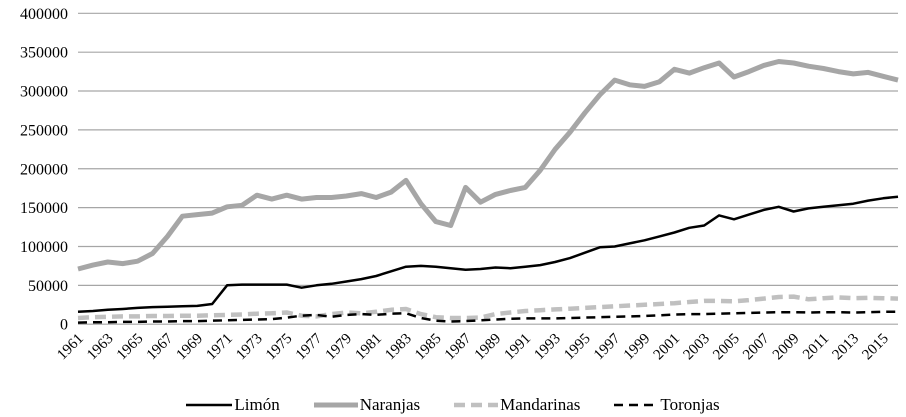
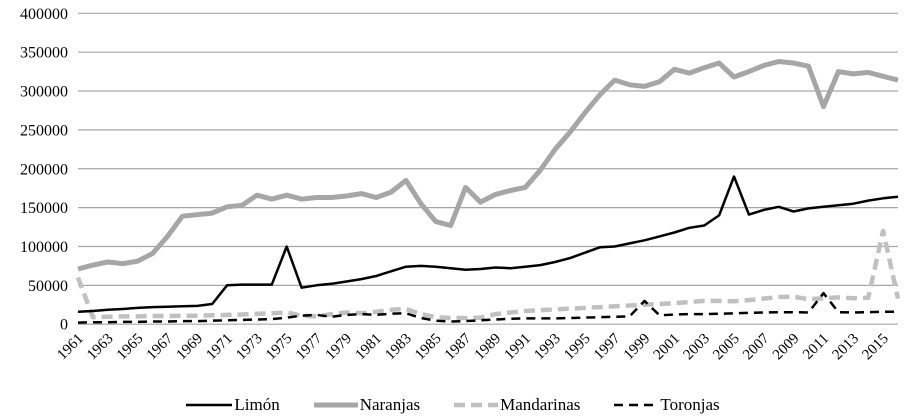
Mandarinas/1961: 10000 -> 60000
Limón/1975: 50000 -> 100000
Toronjas/1999: 10000 -> 30000
Limón/2005: 140000 -> 190000
Naranjas/2011: 330000 -> 280000
Toronjas/2011: 20000 -> 40000
Mandarinas/2015: 30000 -> 120000
